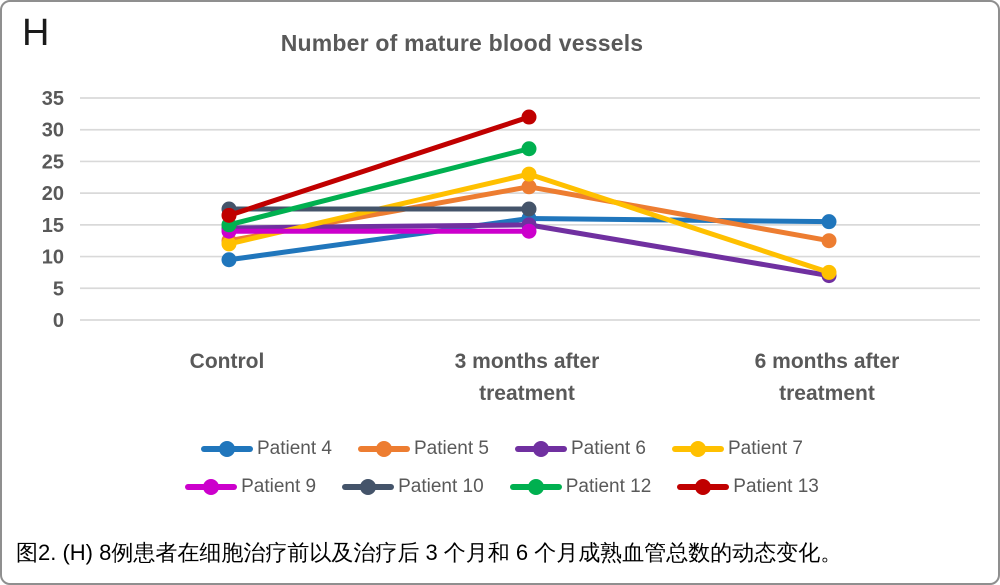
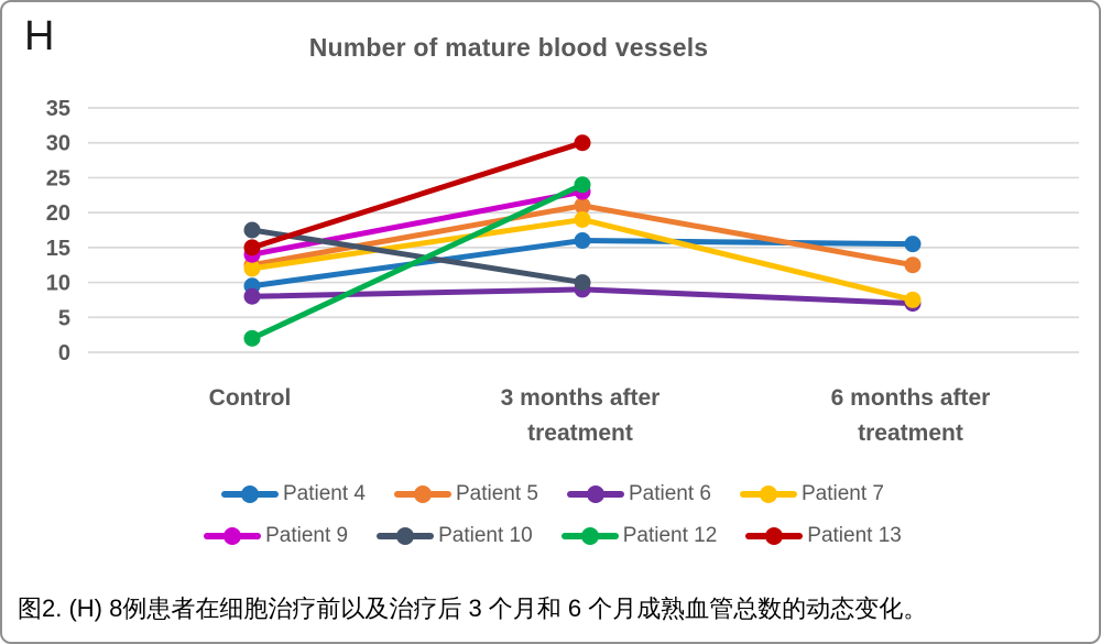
Patient 6/Control: 14 -> 8
Patient 12/Control: 15 -> 2
Patient 13/Control: 16 -> 15
Patient 6/3 months after treatment: 15 -> 9
Patient 7/3 months after treatment: 23 -> 19
Patient 9/3 months after treatment: 14 -> 23
Patient 10/3 months after treatment: 18 -> 10
Patient 12/3 months after treatment: 27 -> 24
Patient 13/3 months after treatment: 32 -> 30
